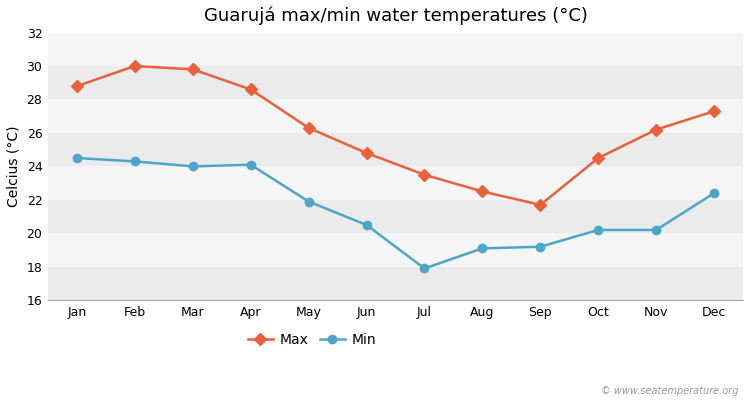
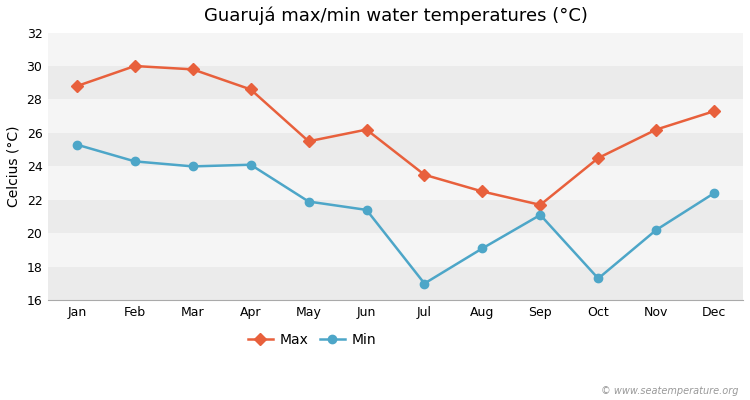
Min/Jan: 24.5 -> 25.3
Max/May: 26.3 -> 25.5
Max/Jun: 24.8 -> 26.2
Min/Jun: 20.5 -> 21.4
Min/Jul: 17.9 -> 17.0
Min/Sep: 19.2 -> 21.1
Min/Oct: 20.2 -> 17.3
